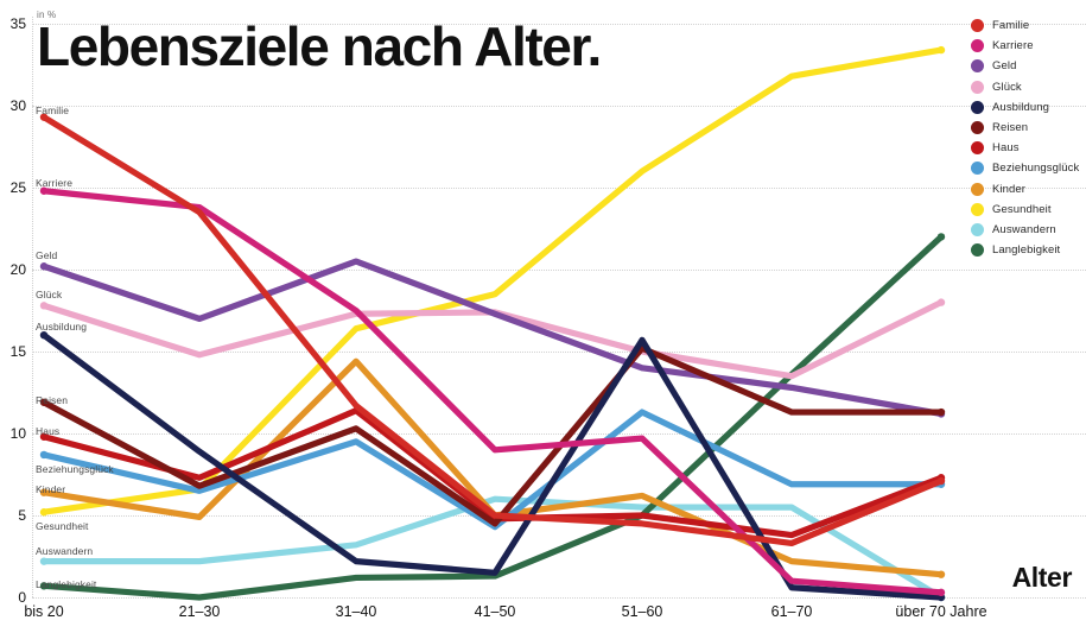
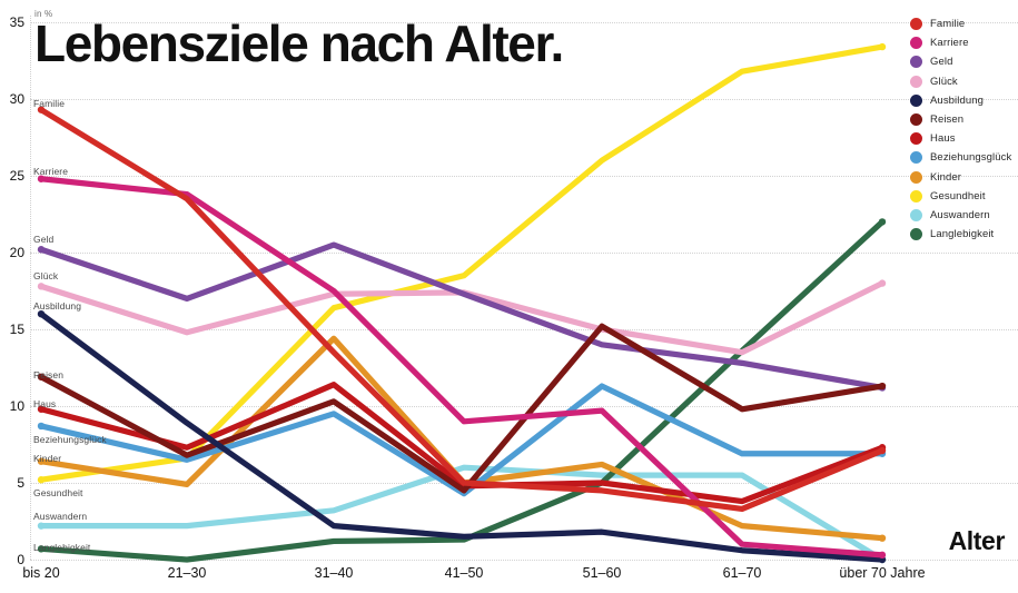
Familie/31–40: 11.7 -> 13.5
Ausbildung/51–60: 15.7 -> 1.8
Reisen/61–70: 11.3 -> 9.8
